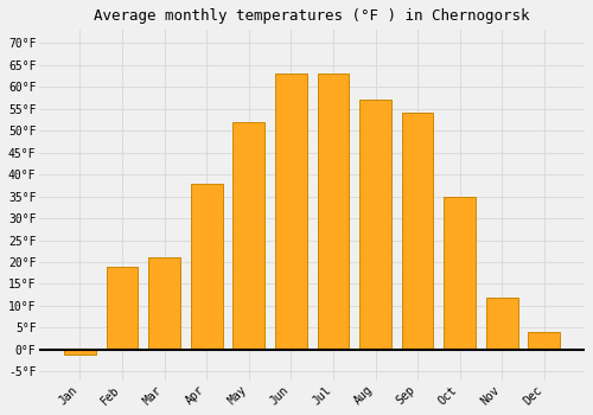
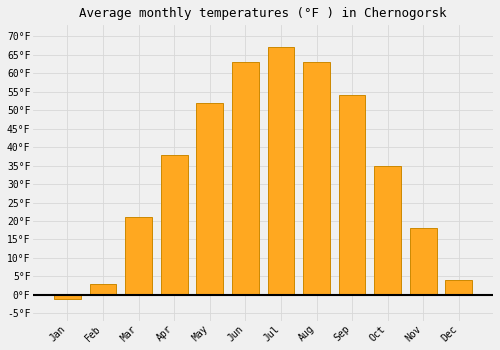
Feb: 19°F -> 3°F
Jul: 63°F -> 67°F
Aug: 57°F -> 63°F
Nov: 12°F -> 18°F
